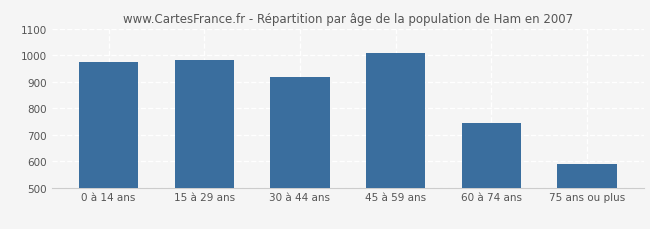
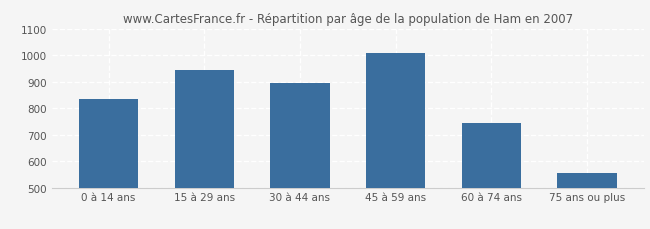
0 à 14 ans: 975 -> 835
15 à 29 ans: 983 -> 945
30 à 44 ans: 920 -> 895
75 ans ou plus: 590 -> 555
